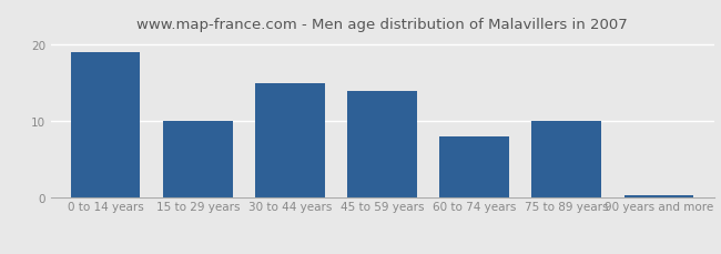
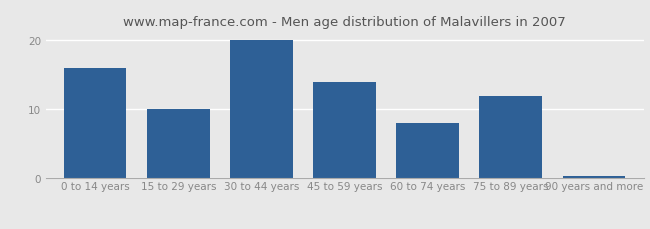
0 to 14 years: 19.0 -> 16.0
30 to 44 years: 15.0 -> 20.0
75 to 89 years: 10.0 -> 12.0
